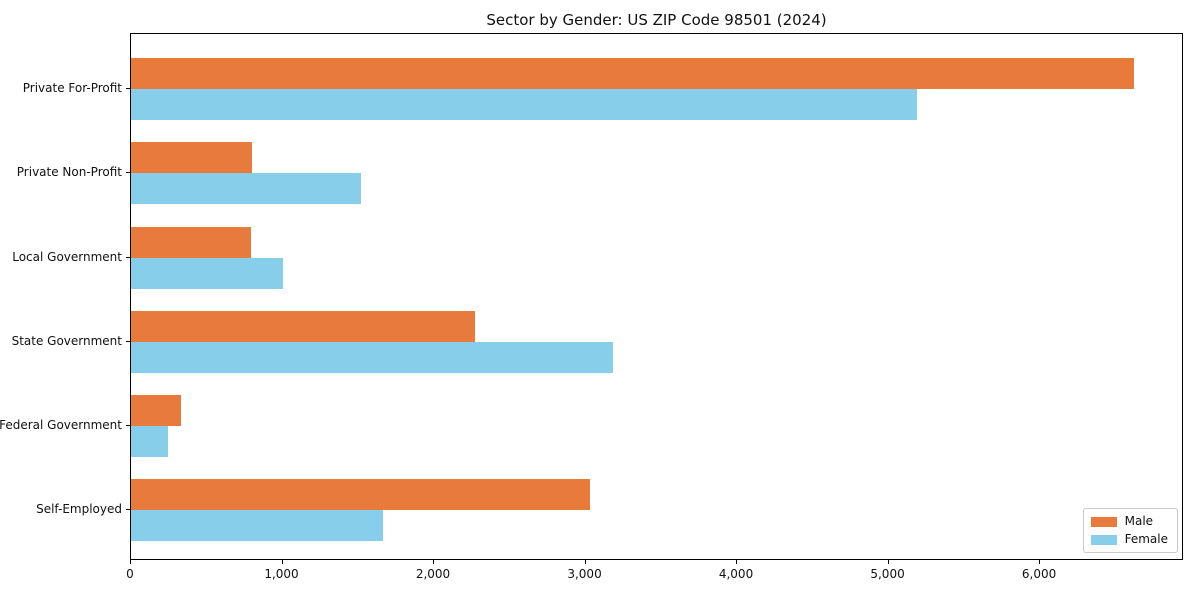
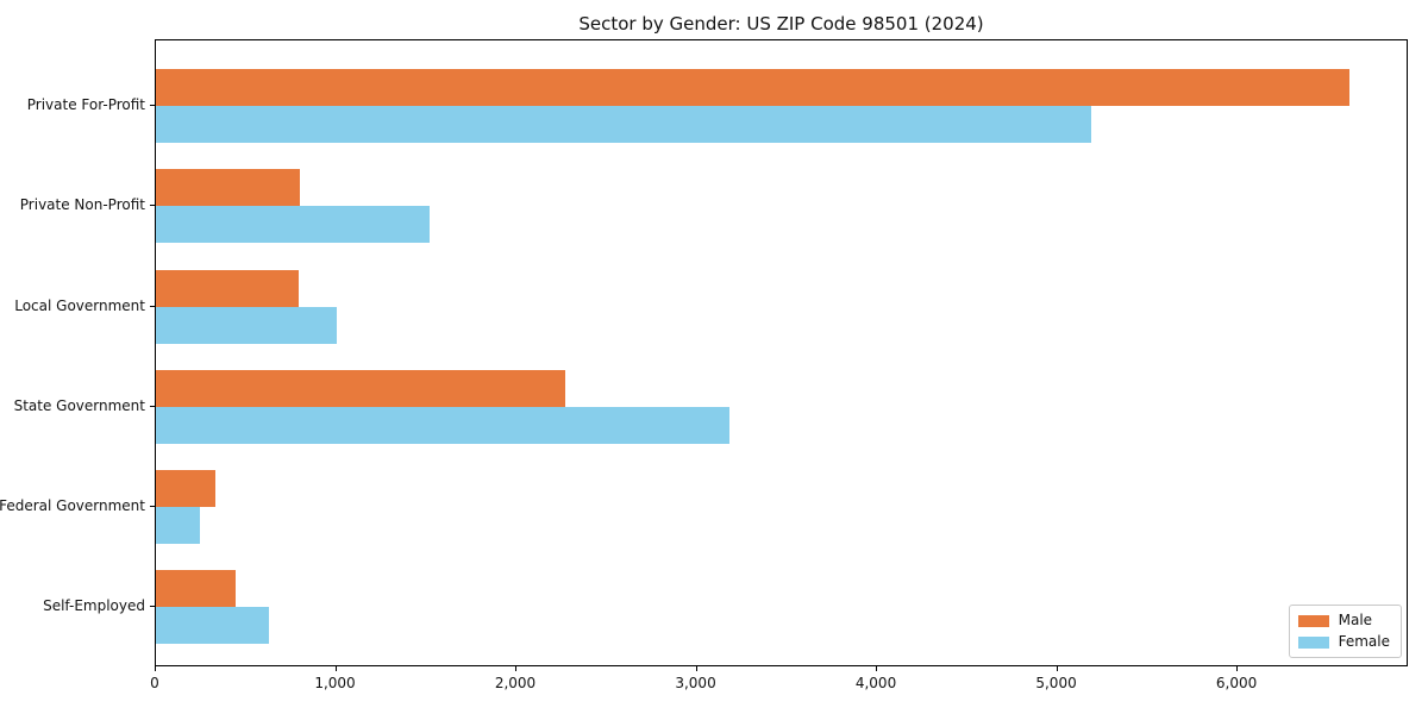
Male/Self-Employed: 3030 -> 440
Female/Self-Employed: 1660 -> 630
